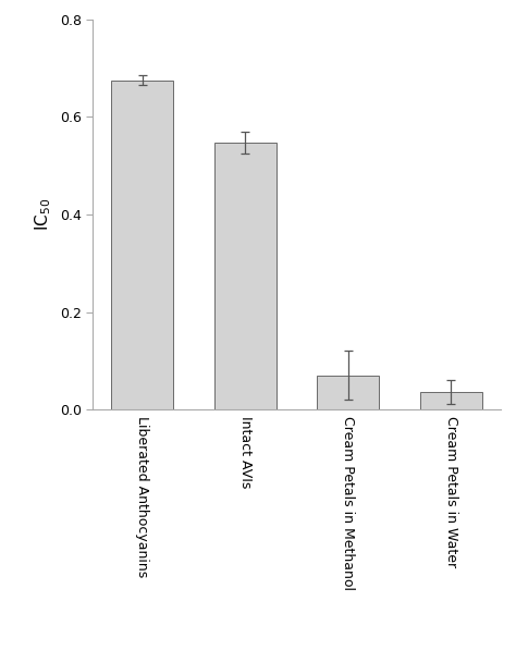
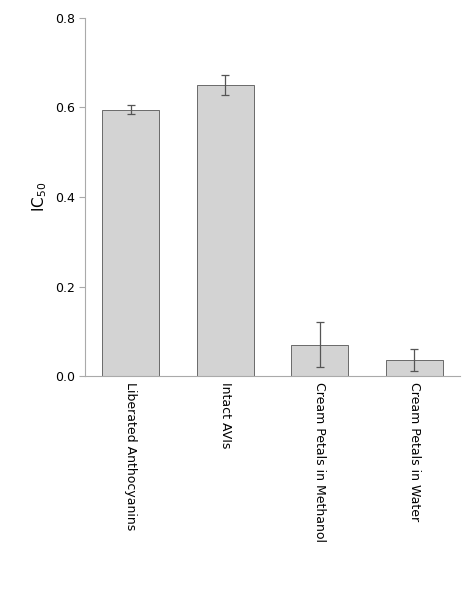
Liberated Anthocyanins: 0.675 -> 0.595
Intact AVIs: 0.548 -> 0.650
